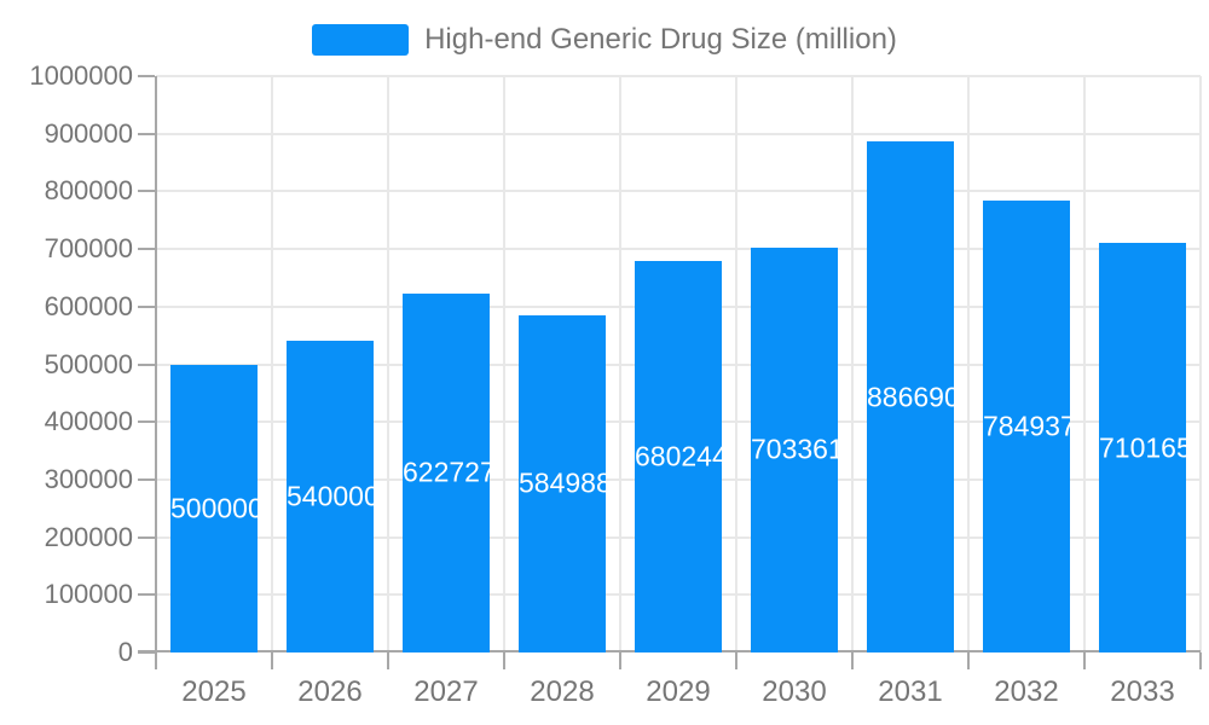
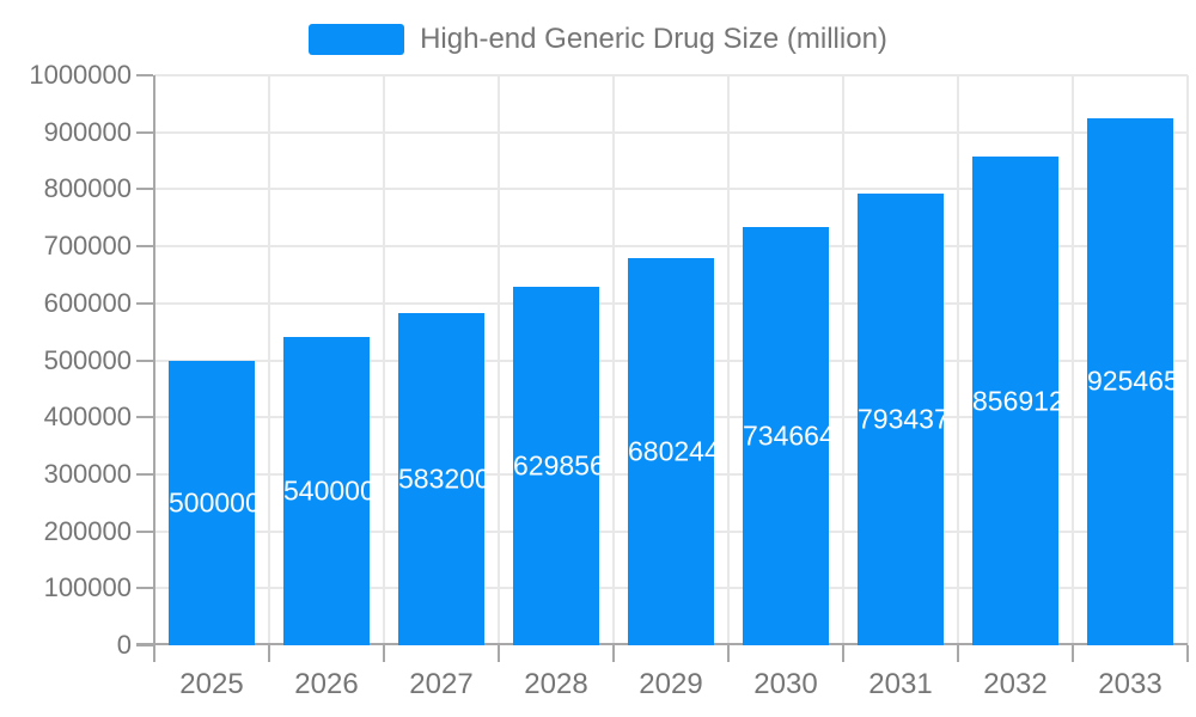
2027: 622727 -> 583200
2028: 584988 -> 629856
2030: 703361 -> 734664
2031: 886690 -> 793437
2032: 784937 -> 856912
2033: 710165 -> 925465
